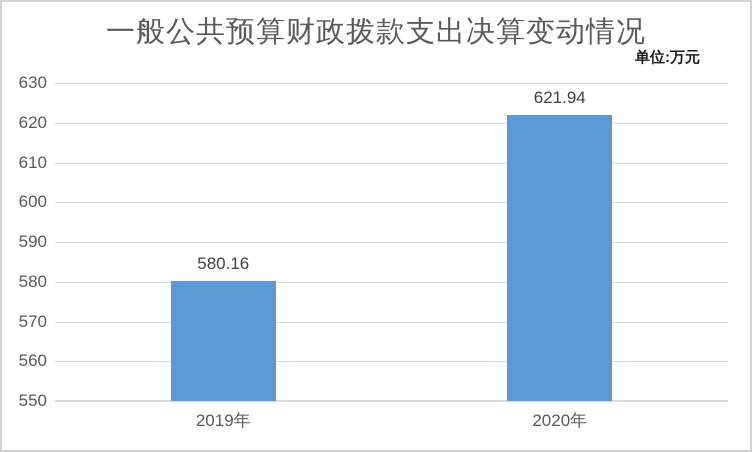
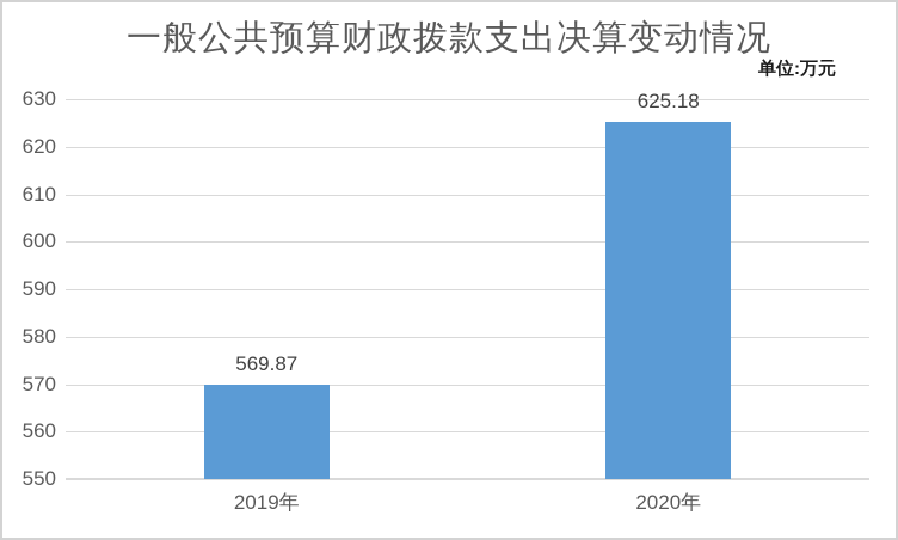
2019年: 580.16 -> 569.87
2020年: 621.94 -> 625.18
